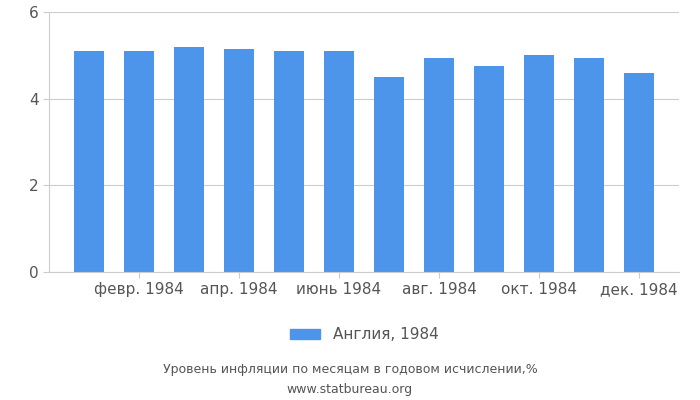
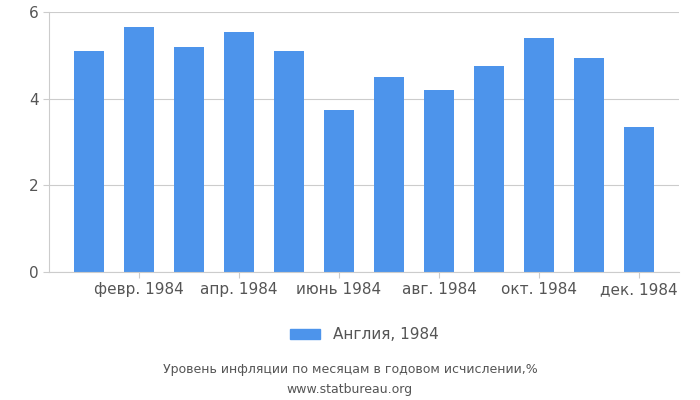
февр. 1984: 5.10 -> 5.65
апр. 1984: 5.15 -> 5.55
июнь 1984: 5.10 -> 3.75
авг. 1984: 4.95 -> 4.20
окт. 1984: 5.00 -> 5.40
дек. 1984: 4.60 -> 3.35
